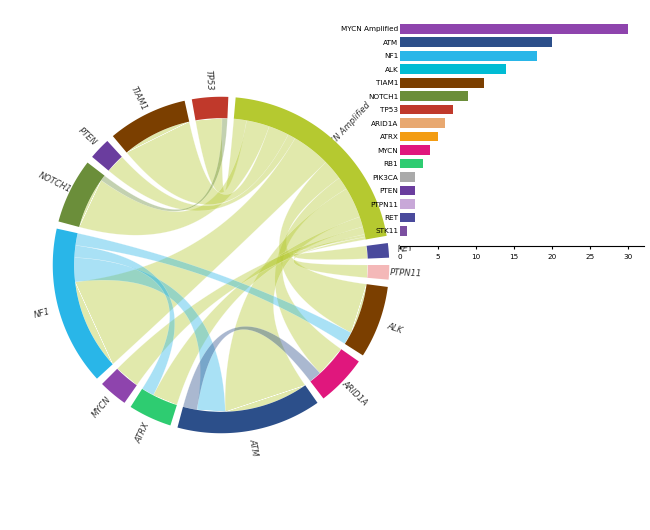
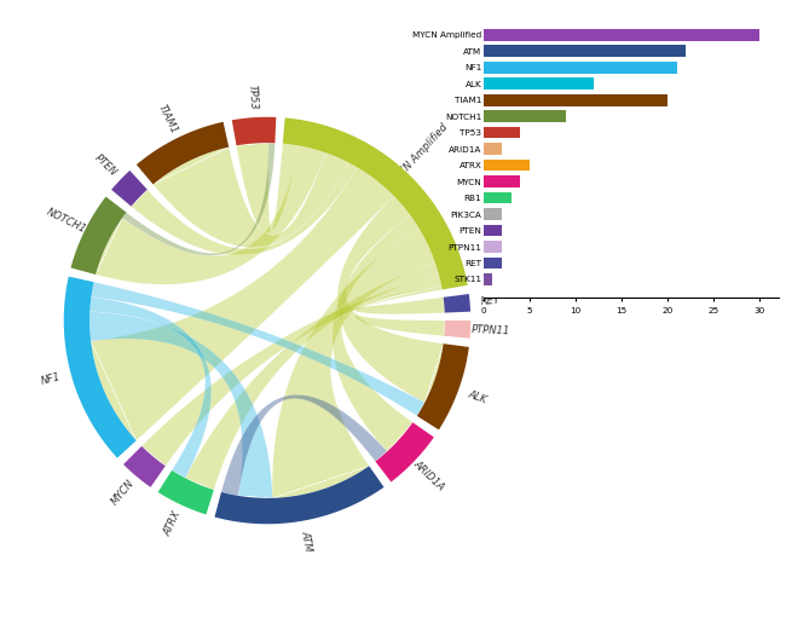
ATM: 20 -> 22
NF1: 18 -> 21
ALK: 14 -> 12
TIAM1: 11 -> 20
TP53: 7 -> 4
ARID1A: 6 -> 2
